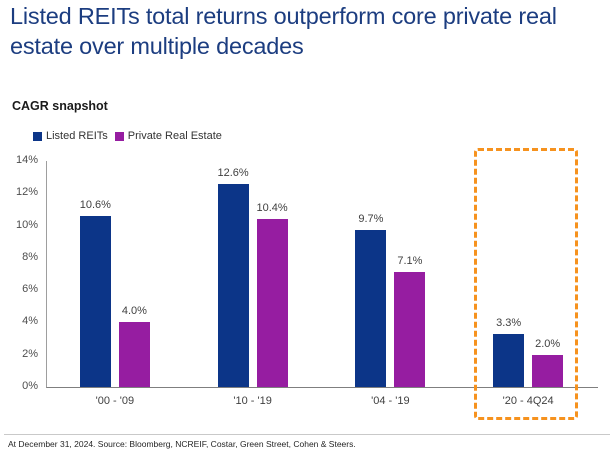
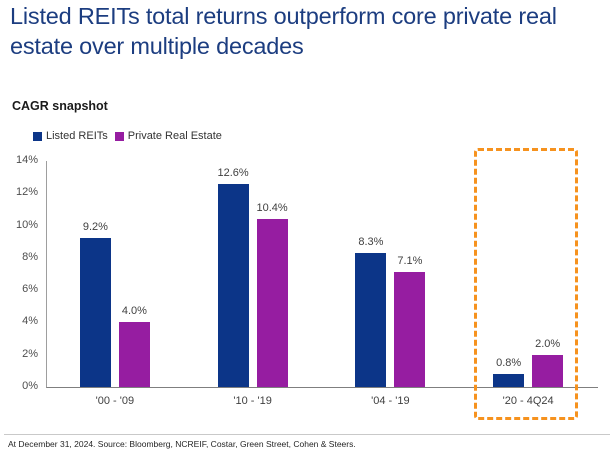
Listed REITs/'00 - '09: 10.6% -> 9.2%
Listed REITs/'04 - '19: 9.7% -> 8.3%
Listed REITs/'20 - 4Q24: 3.3% -> 0.8%
